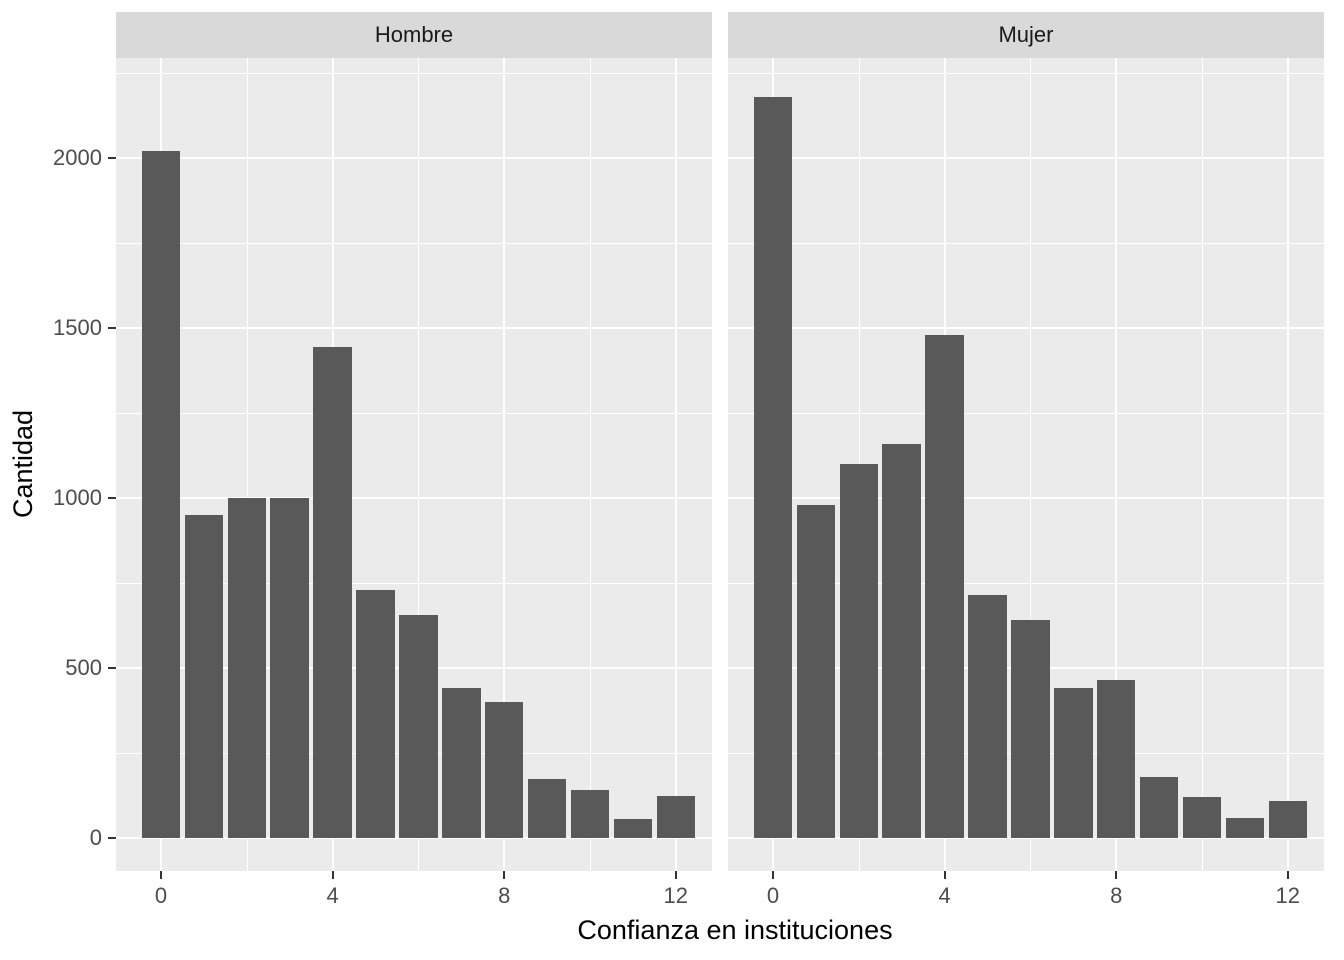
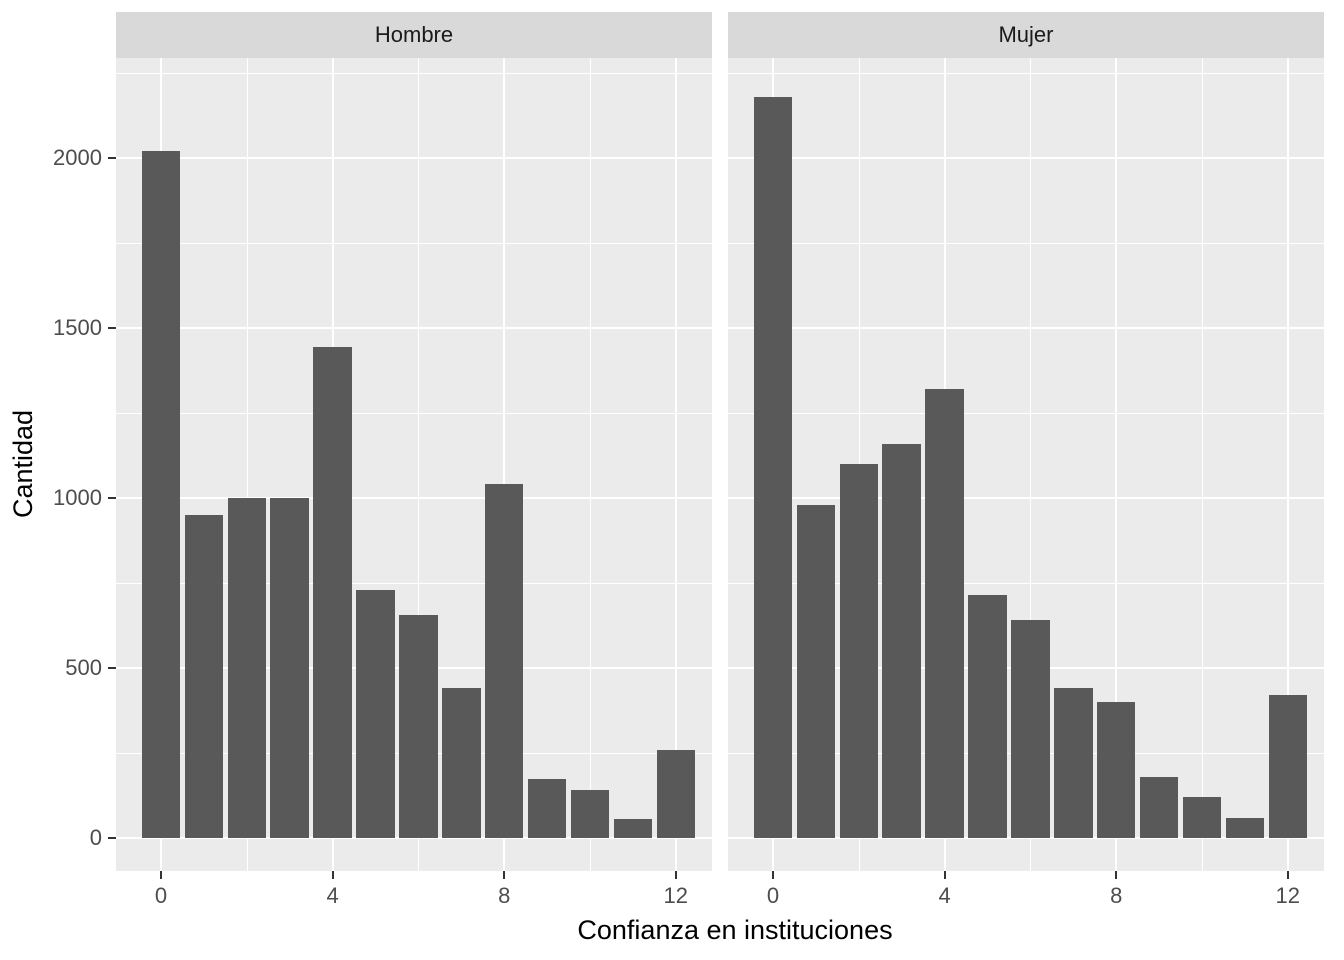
Mujer/4: 1480 -> 1320
Hombre/8: 400 -> 1040
Mujer/8: 460 -> 400
Hombre/12: 120 -> 260
Mujer/12: 110 -> 420
